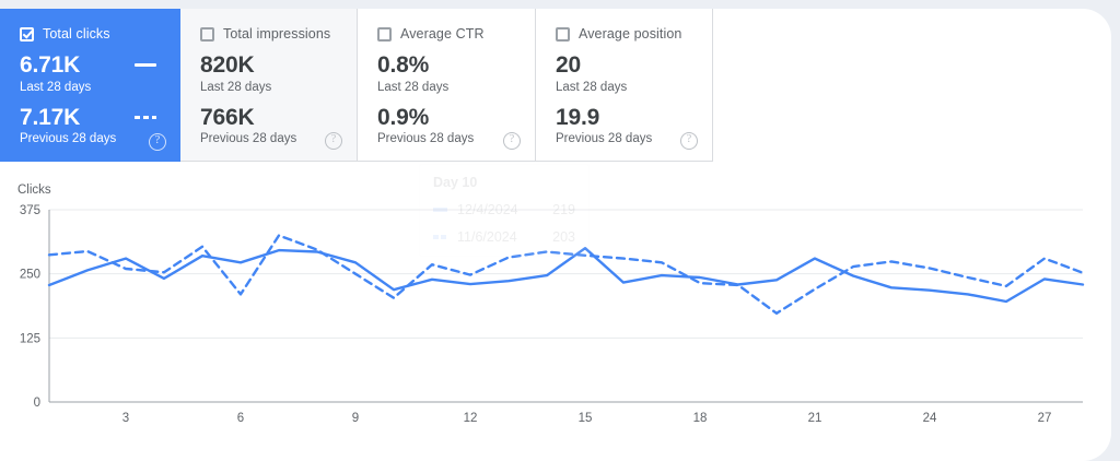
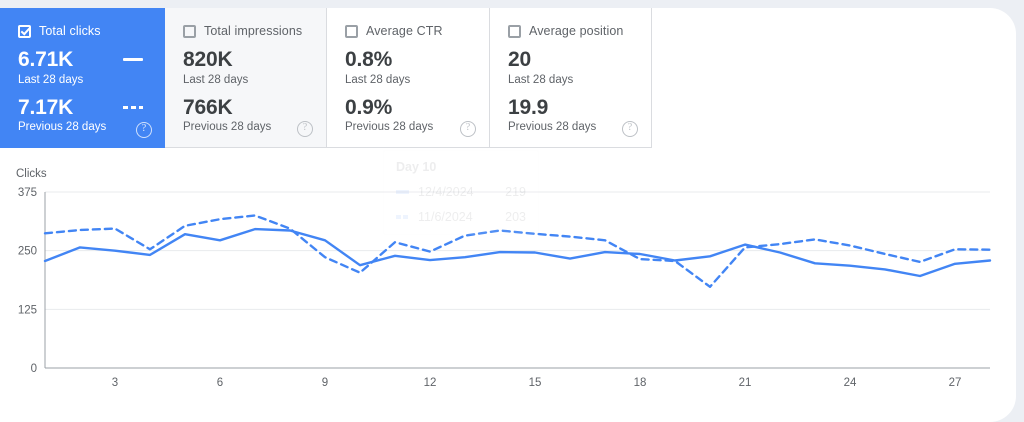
12/4/2024/3: 280 -> 250
11/6/2024/3: 260 -> 300
11/6/2024/6: 210 -> 320
11/6/2024/9: 250 -> 240
12/4/2024/15: 300 -> 250
12/4/2024/21: 280 -> 260
11/6/2024/21: 220 -> 260
12/4/2024/27: 240 -> 220
11/6/2024/27: 280 -> 250
